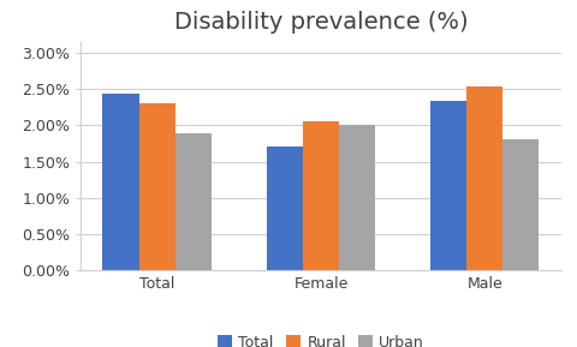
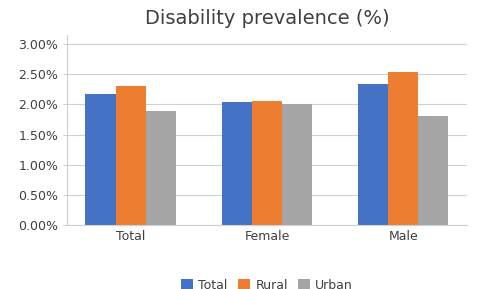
Total/Total: 2.44% -> 2.17%
Total/Female: 1.70% -> 2.03%
